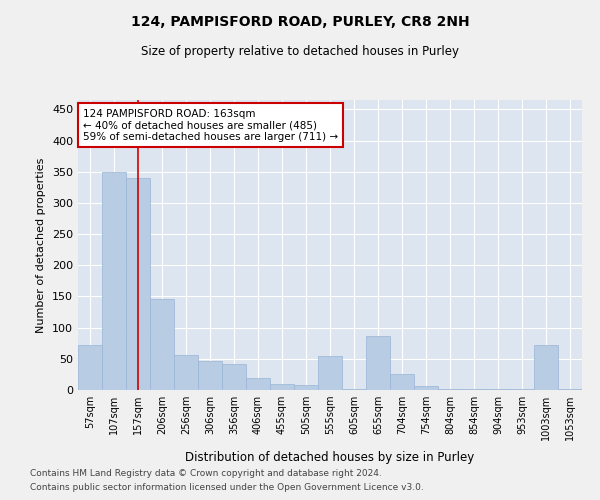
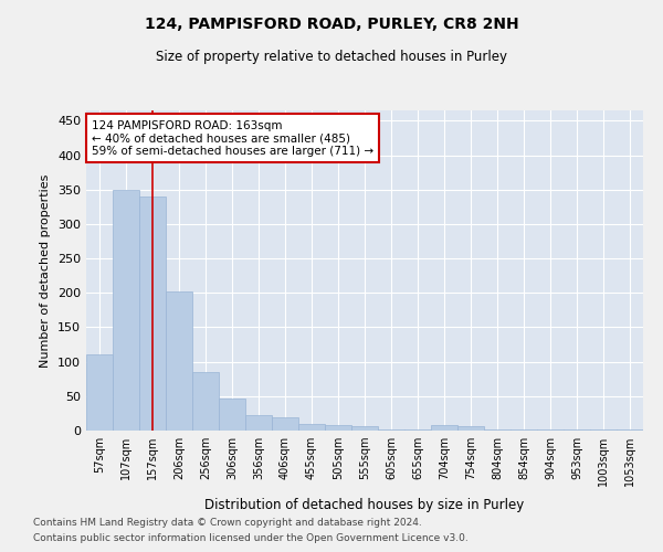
57sqm: 72 -> 110
206sqm: 146 -> 202
256sqm: 56 -> 85
356sqm: 42 -> 23
555sqm: 54 -> 6
655sqm: 86 -> 1
704sqm: 26 -> 8
1003sqm: 72 -> 2
